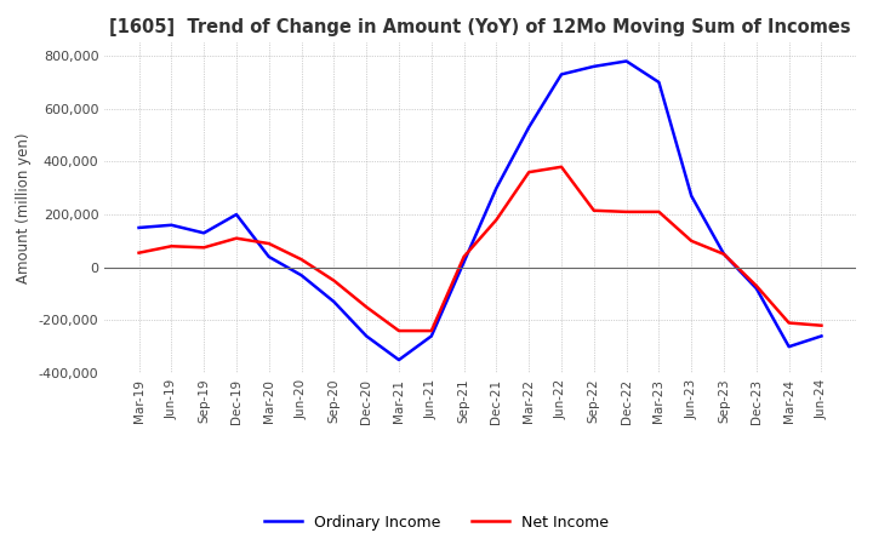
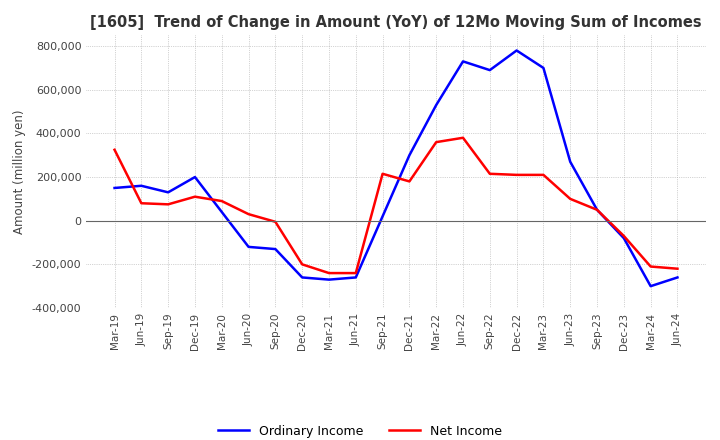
Net Income/Mar-19: 55,000 -> 325,000
Ordinary Income/Jun-20: -30,000 -> -120,000
Net Income/Sep-20: -50,000 -> -5,000
Net Income/Dec-20: -150,000 -> -200,000
Ordinary Income/Mar-21: -350,000 -> -270,000
Net Income/Sep-21: 40,000 -> 215,000
Ordinary Income/Sep-22: 760,000 -> 690,000
